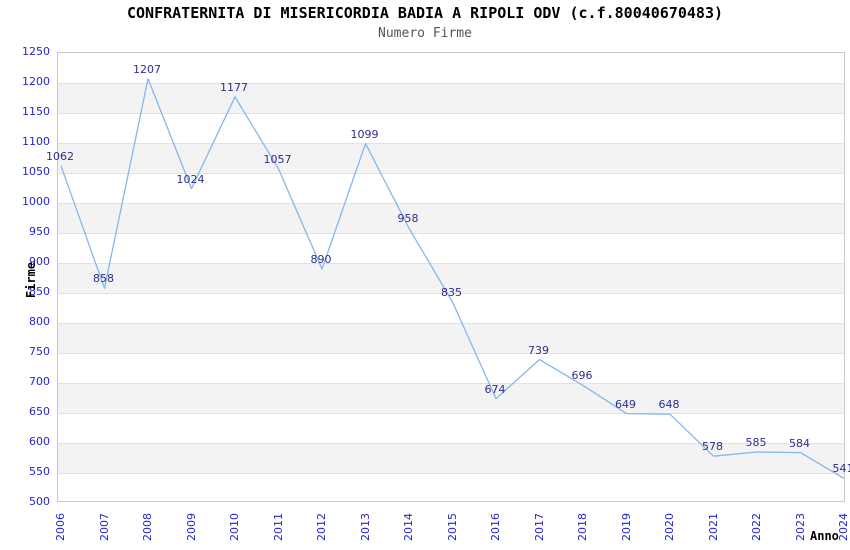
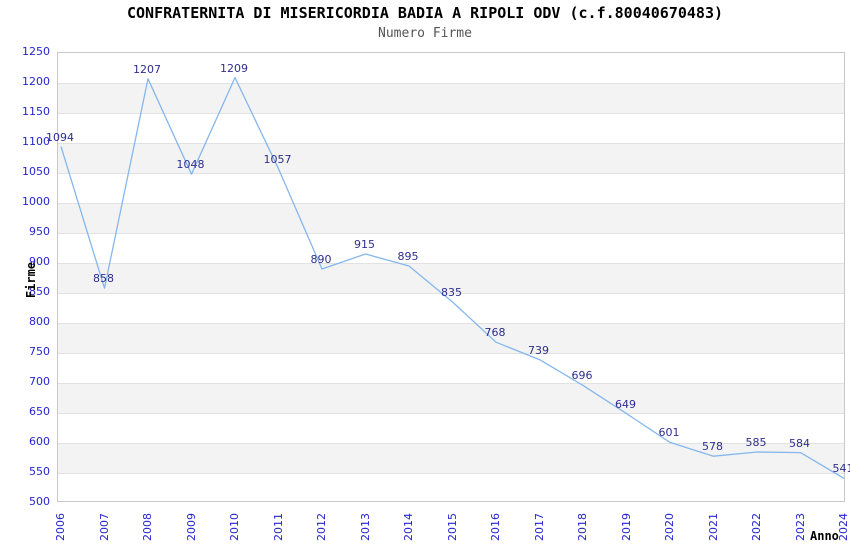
2006: 1062 -> 1094
2009: 1024 -> 1048
2010: 1177 -> 1209
2013: 1099 -> 915
2014: 958 -> 895
2016: 674 -> 768
2020: 648 -> 601
